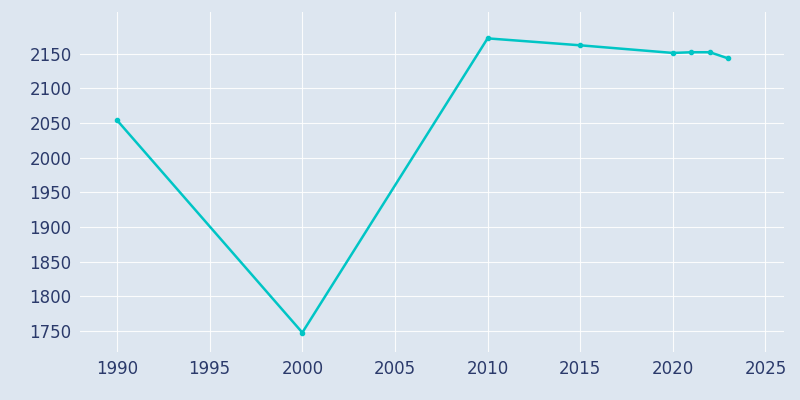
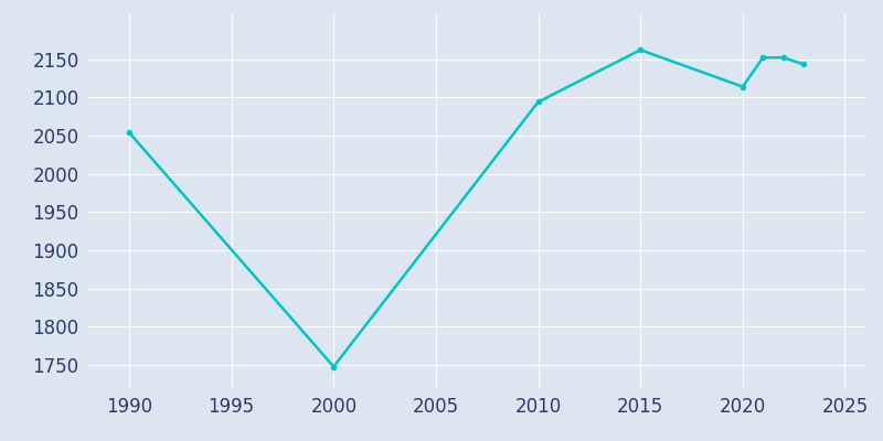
2010: 2172 -> 2094
2020: 2151 -> 2114
